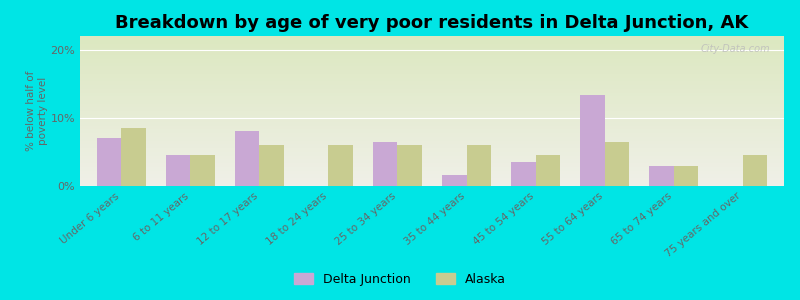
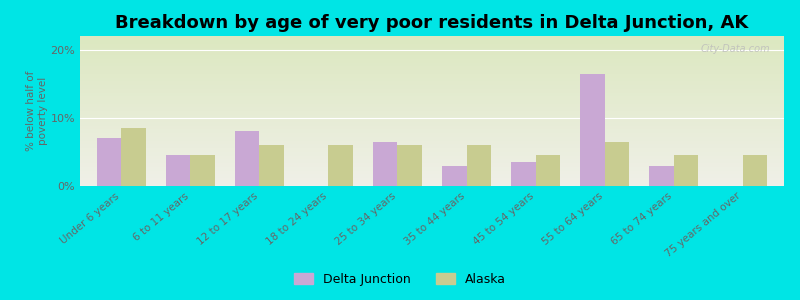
Delta Junction/35 to 44 years: 1.6% -> 3.0%
Delta Junction/55 to 64 years: 13.4% -> 16.5%
Alaska/65 to 74 years: 3.0% -> 4.5%
